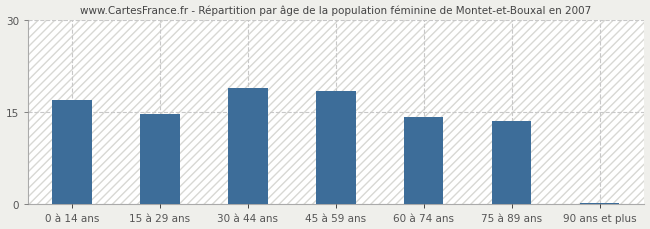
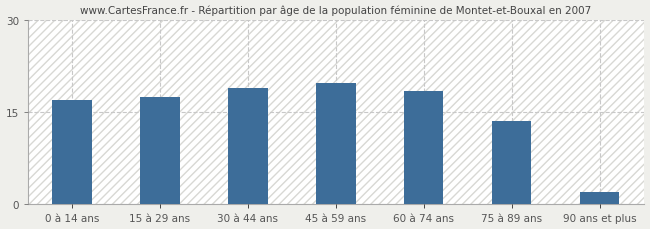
15 à 29 ans: 14.7 -> 17.4
45 à 59 ans: 18.5 -> 19.8
60 à 74 ans: 14.3 -> 18.4
90 ans et plus: 0.3 -> 2.0
